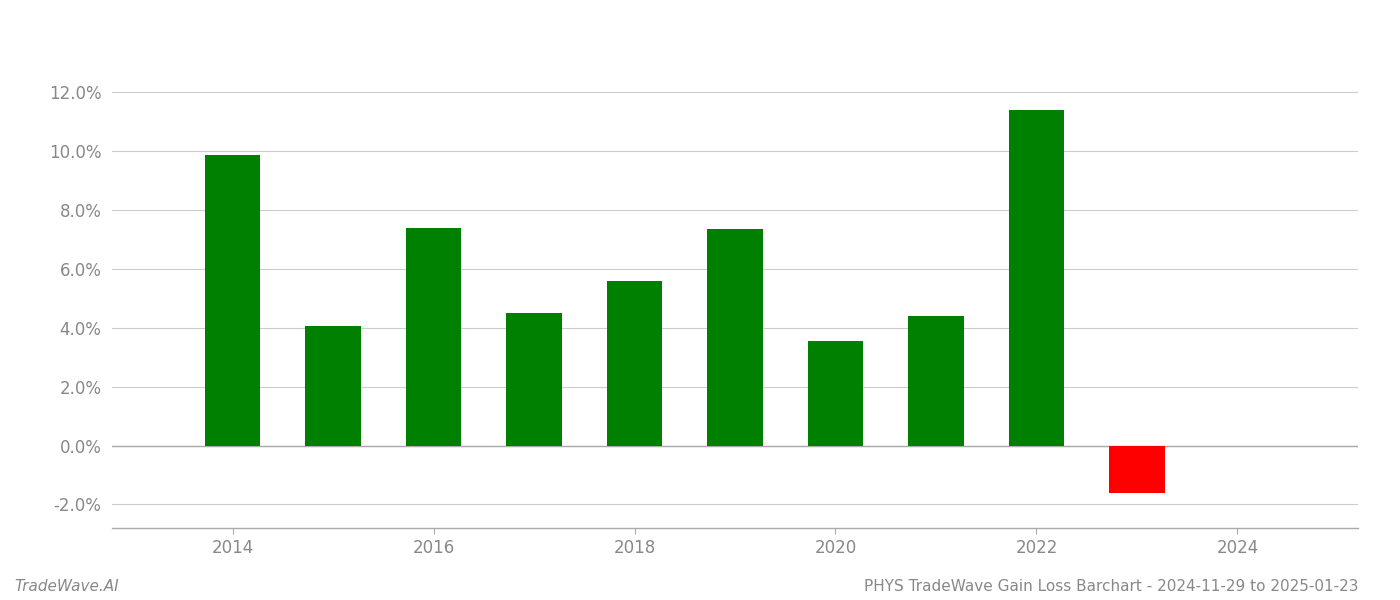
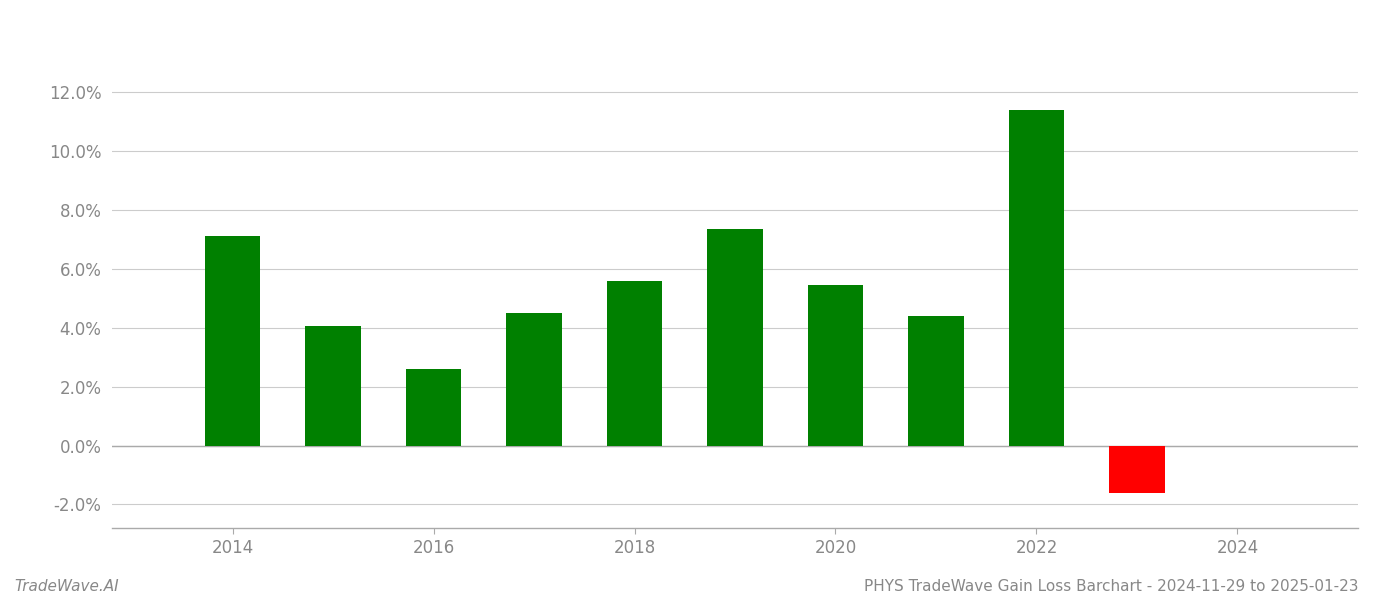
2014: 9.85% -> 7.10%
2016: 7.40% -> 2.60%
2020: 3.55% -> 5.45%
